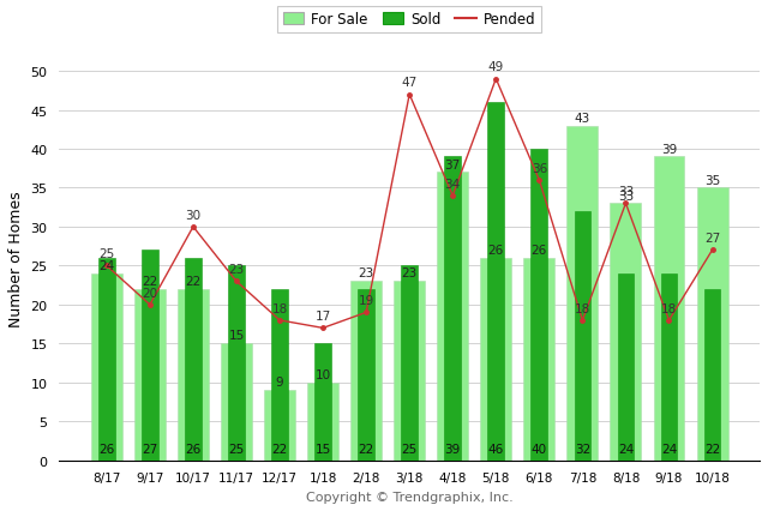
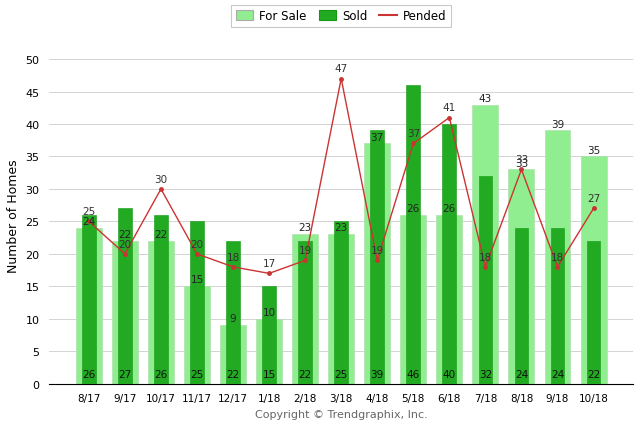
Pended/11/17: 23 -> 20
Pended/4/18: 34 -> 19
Pended/5/18: 49 -> 37
Pended/6/18: 36 -> 41
